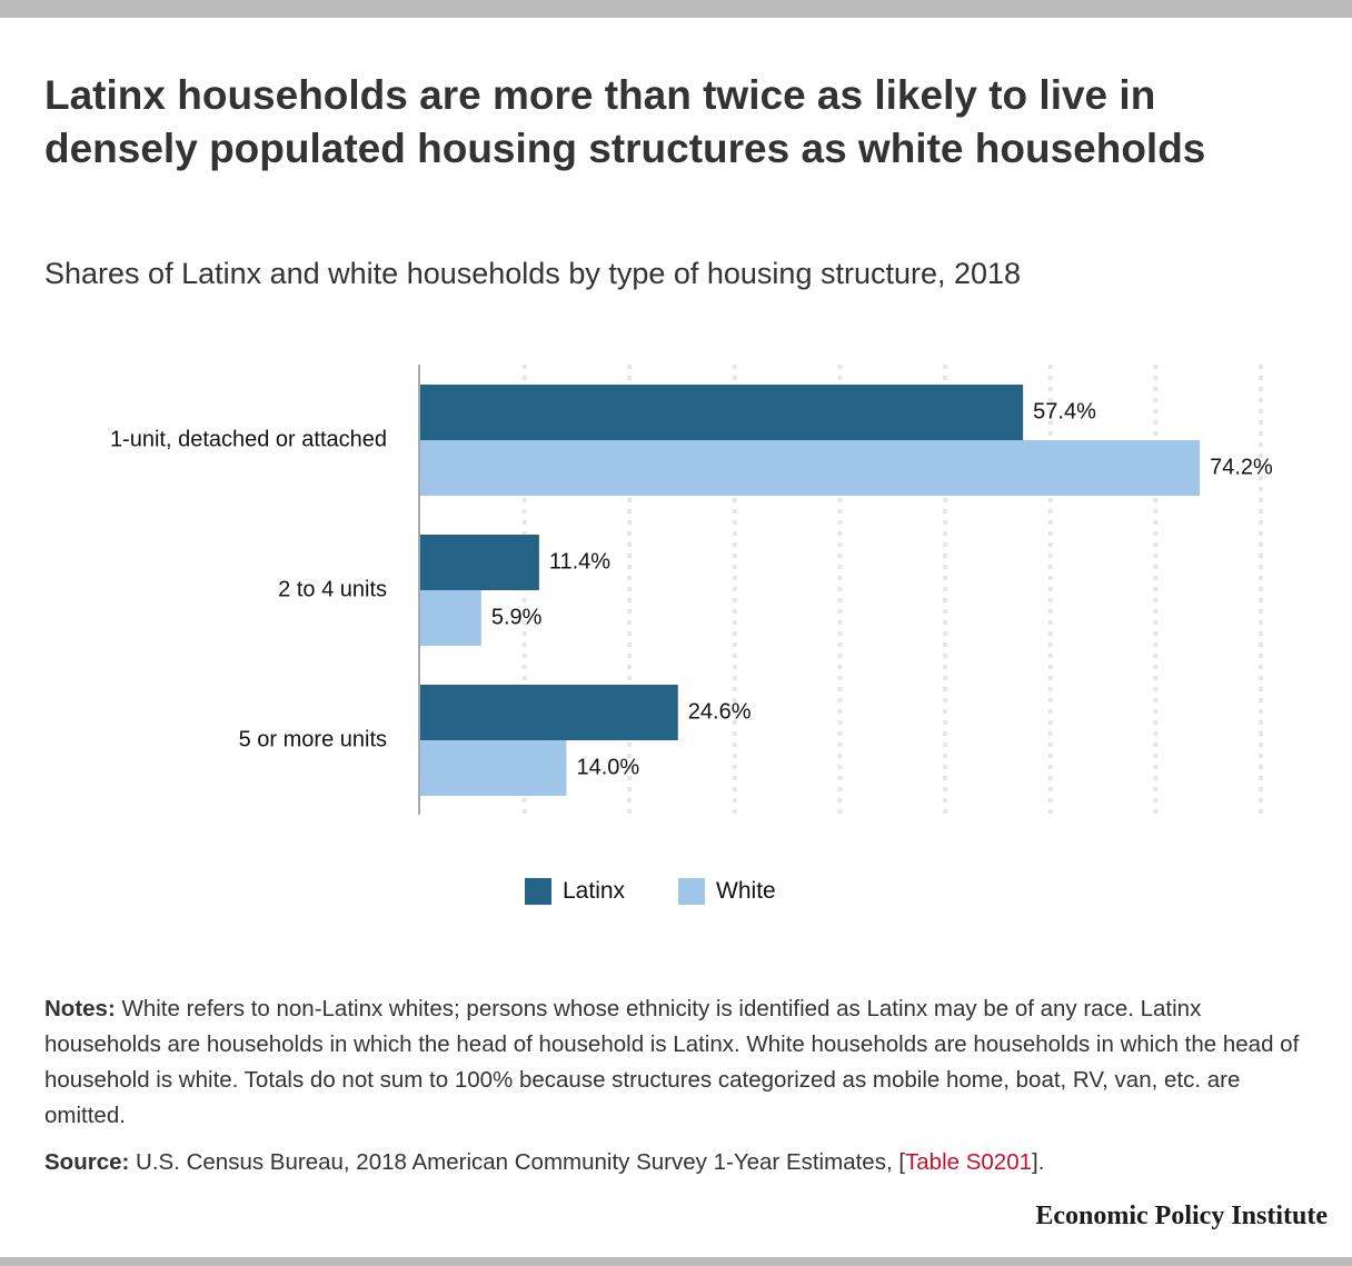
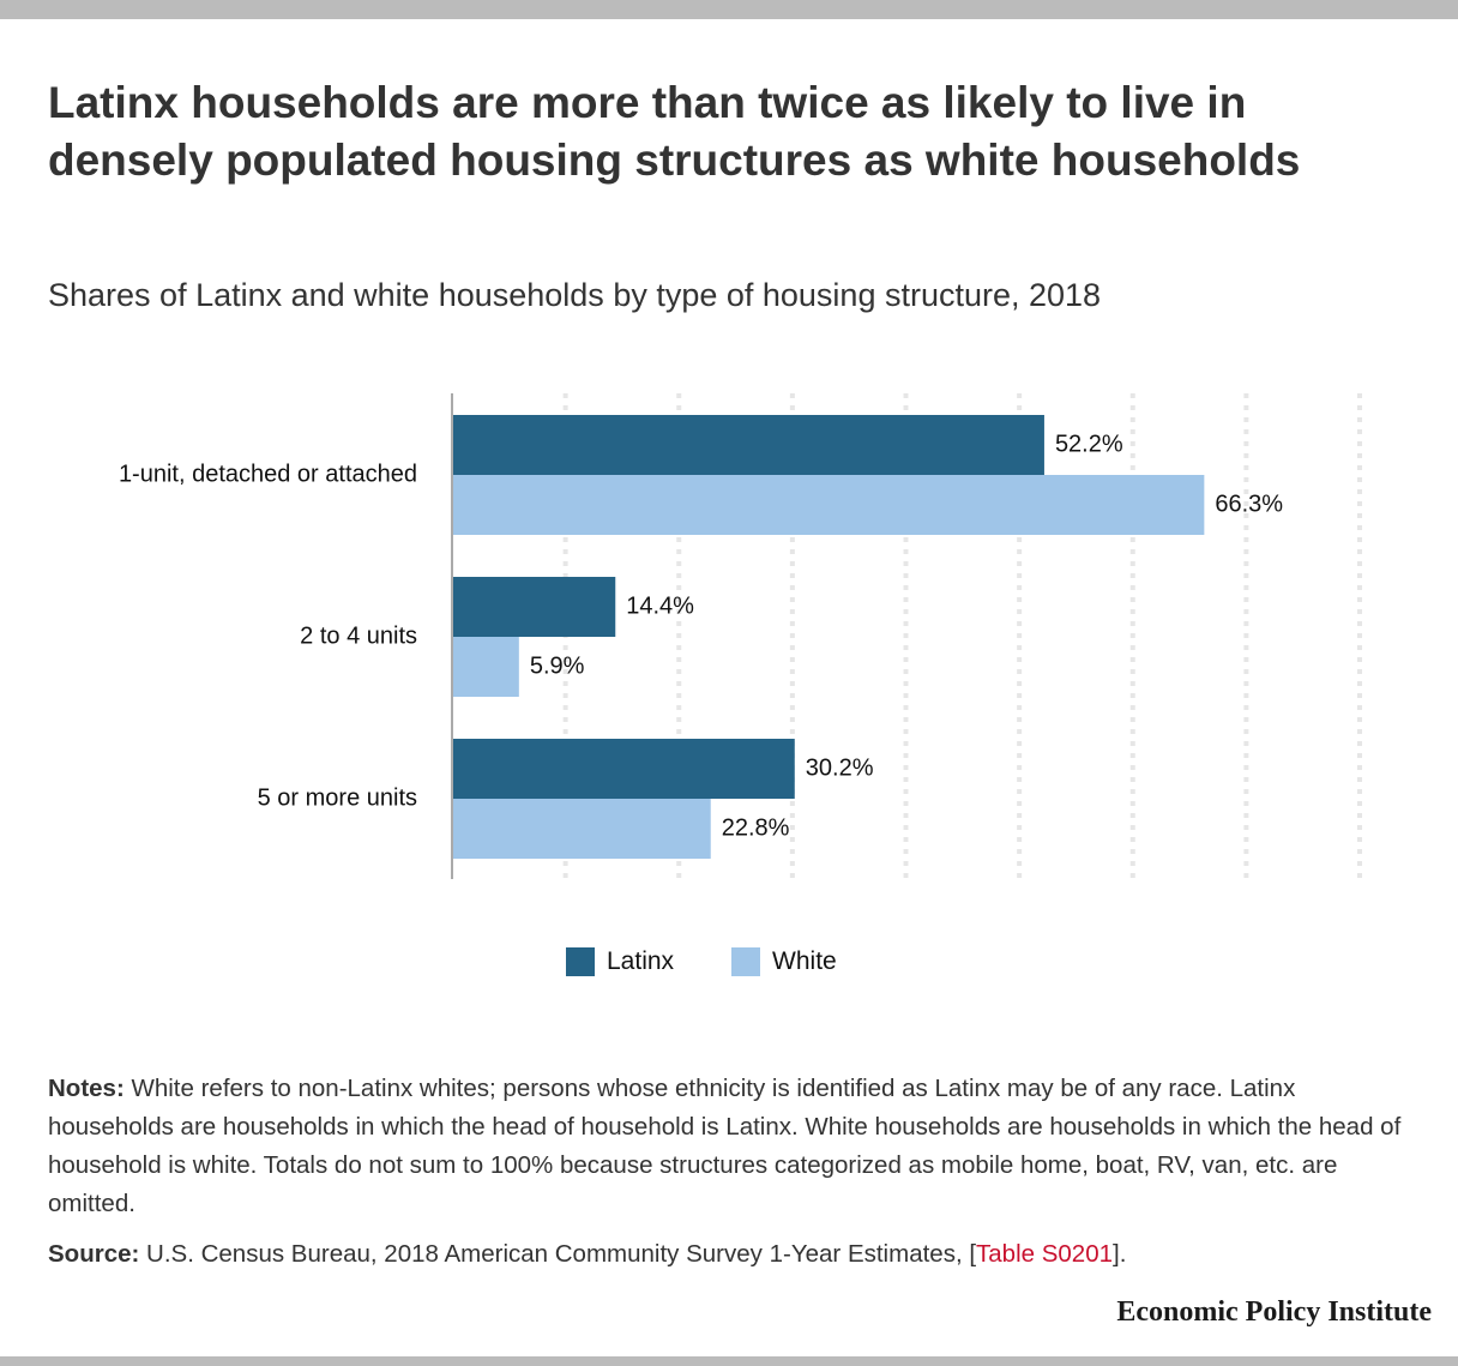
Latinx/1-unit, detached or attached: 57.4% -> 52.2%
White/1-unit, detached or attached: 74.2% -> 66.3%
Latinx/2 to 4 units: 11.4% -> 14.4%
Latinx/5 or more units: 24.6% -> 30.2%
White/5 or more units: 14.0% -> 22.8%
